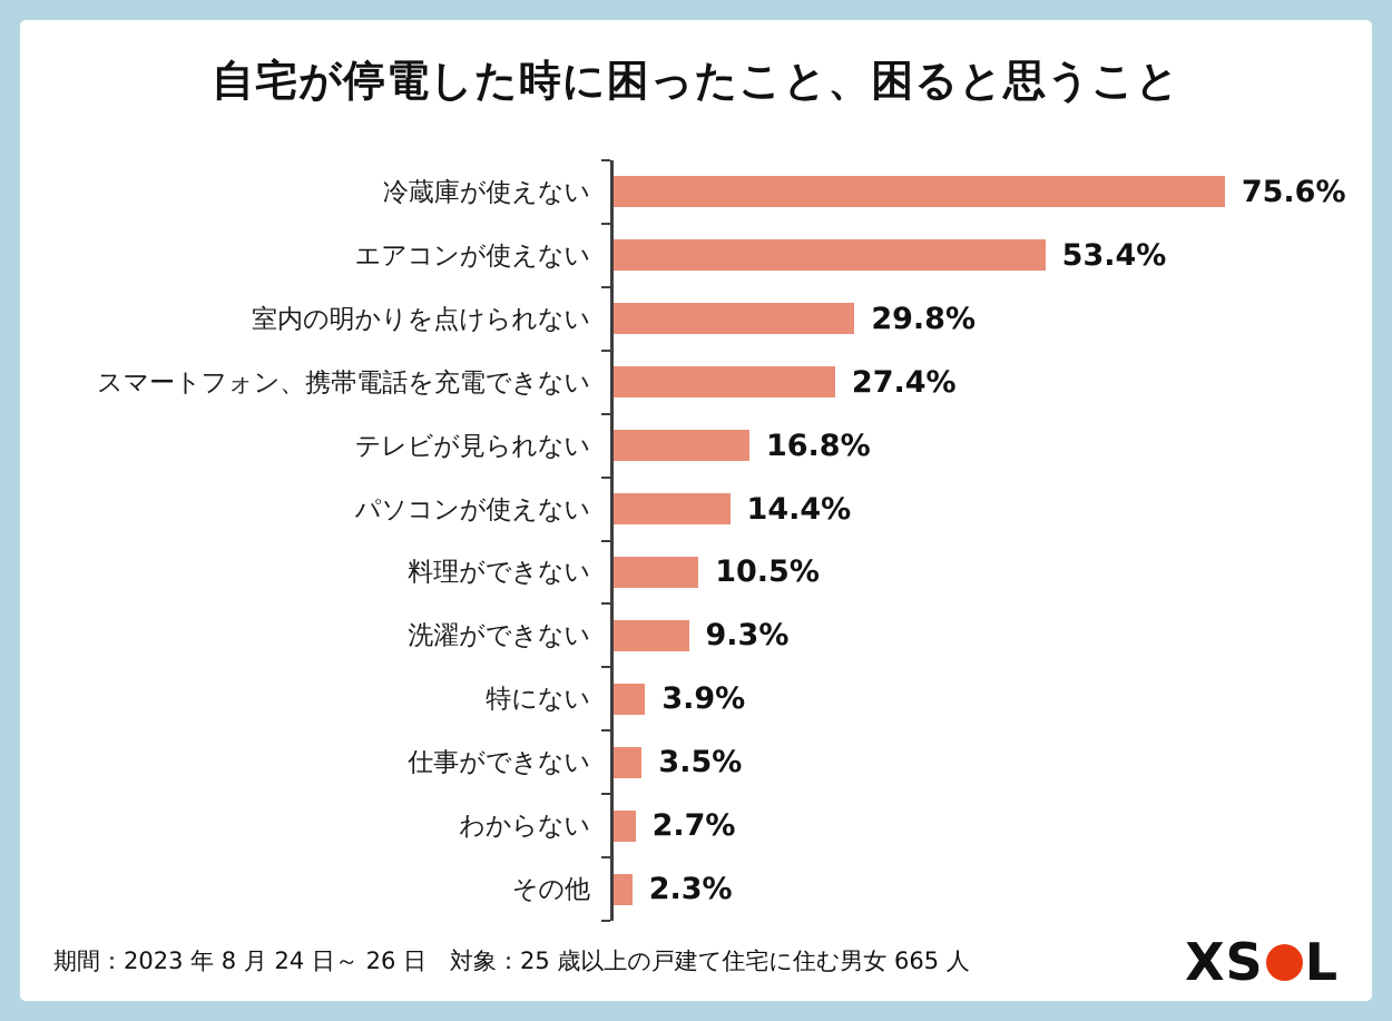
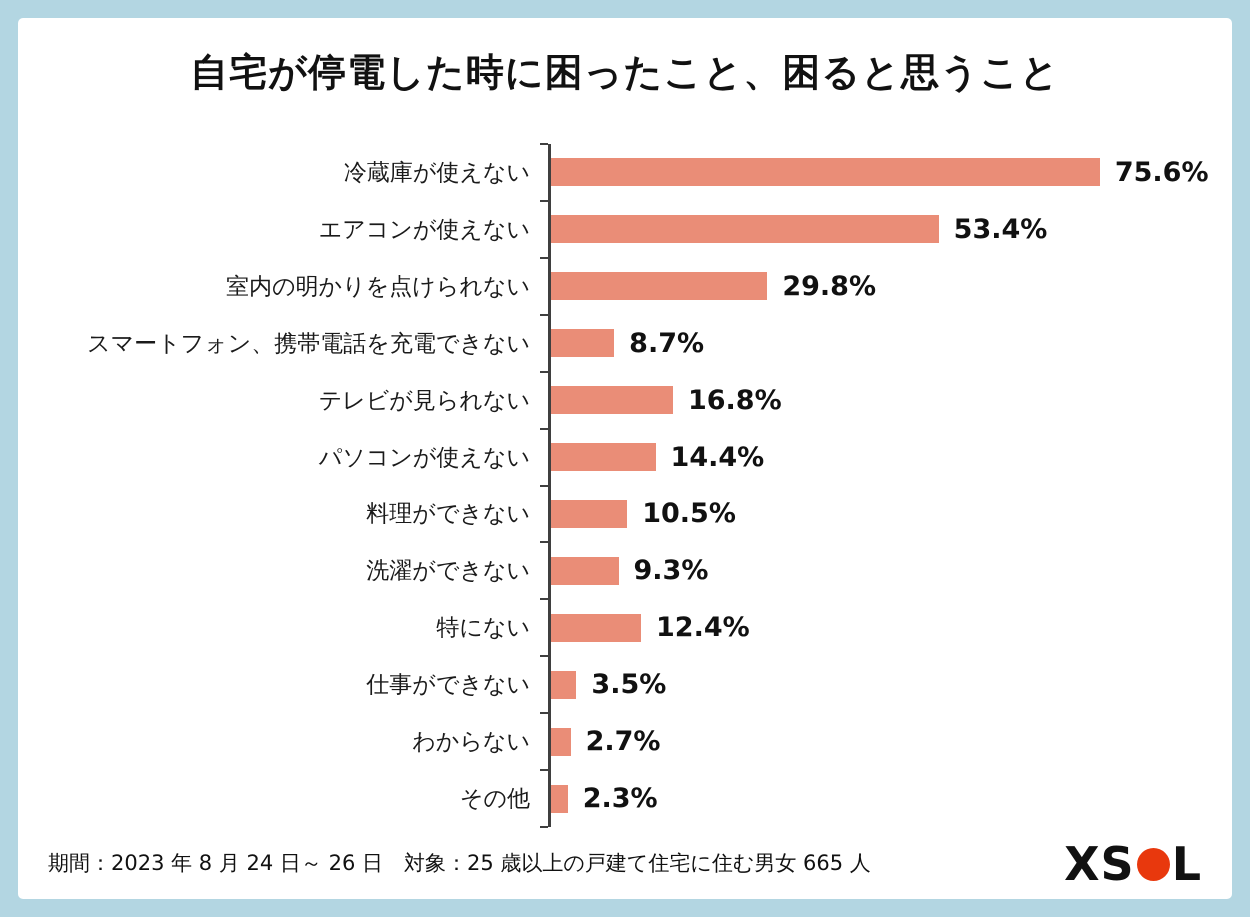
スマートフォン、携帯電話を充電できない: 27.4% -> 8.7%
特にない: 3.9% -> 12.4%
